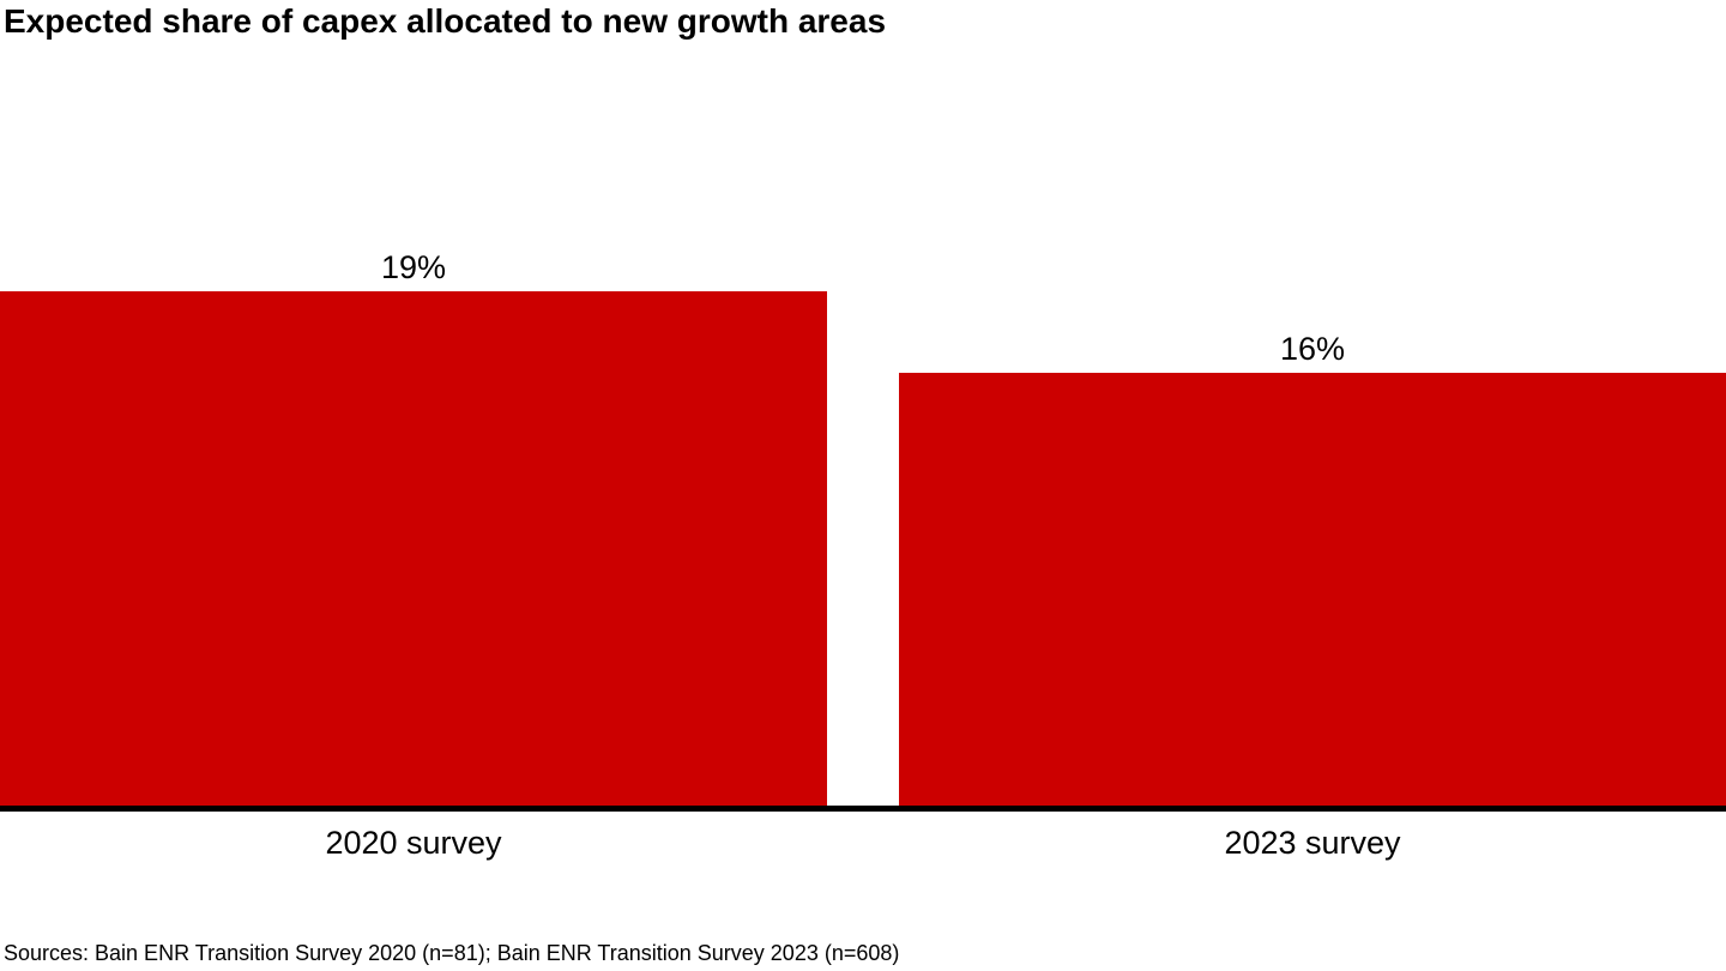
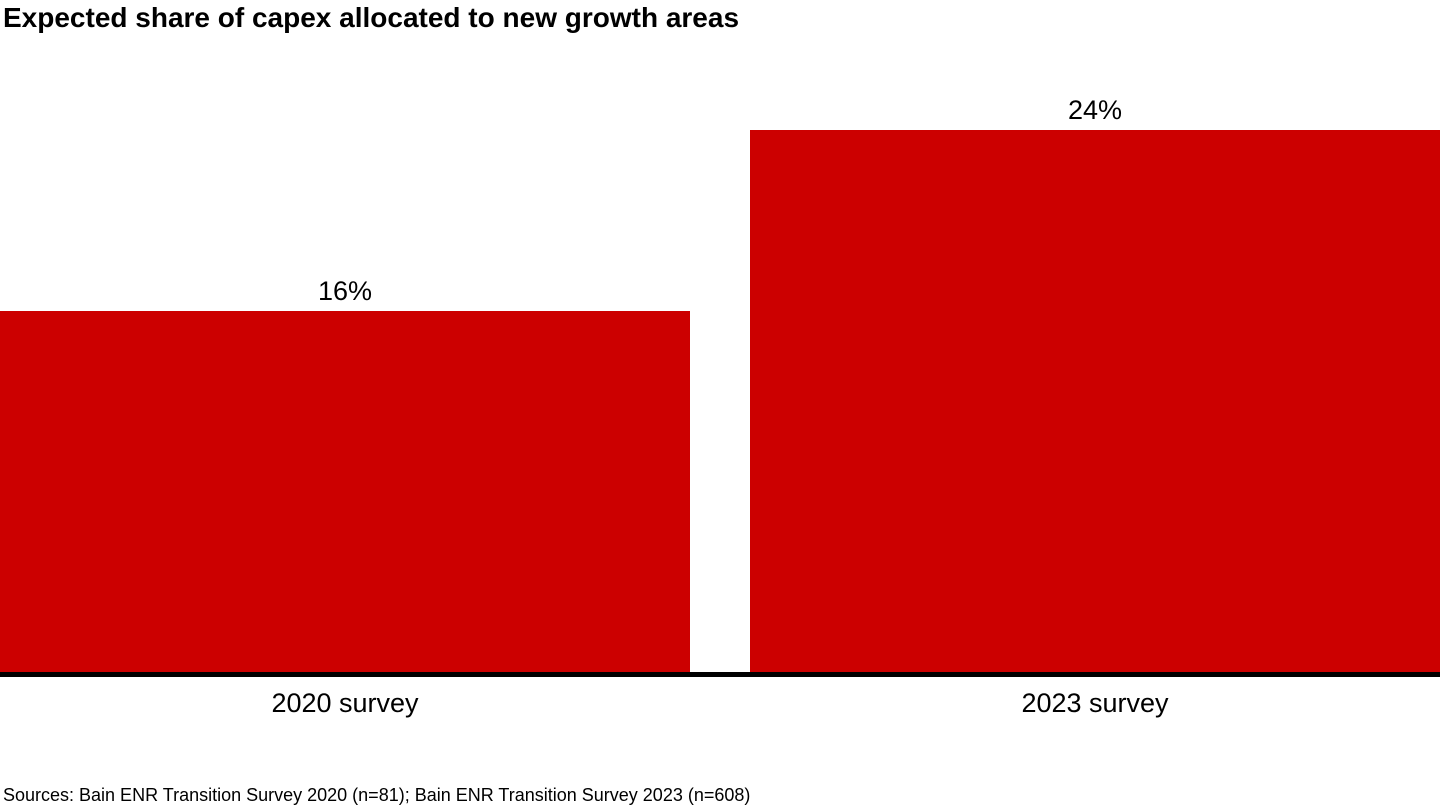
2020 survey: 19% -> 16%
2023 survey: 16% -> 24%
